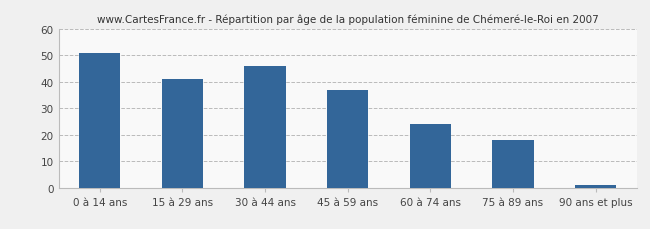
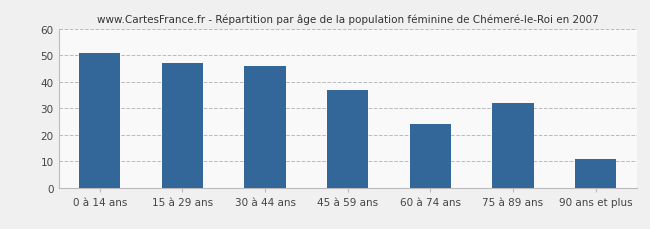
15 à 29 ans: 41 -> 47
75 à 89 ans: 18 -> 32
90 ans et plus: 1 -> 11
